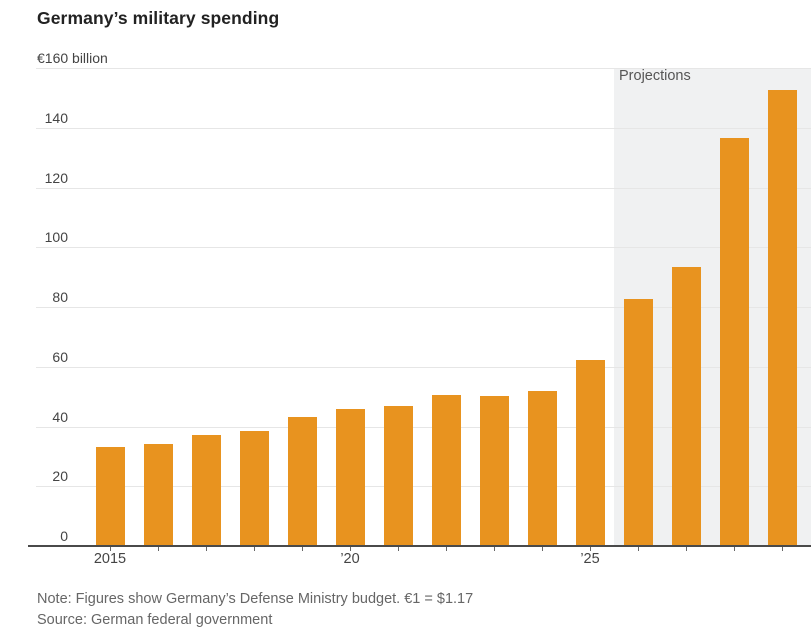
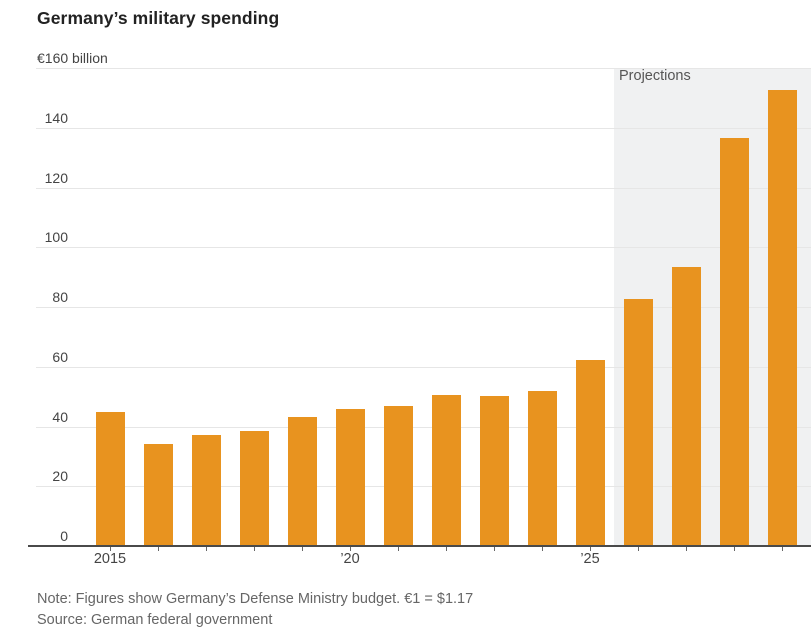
2015: 33 -> 45
